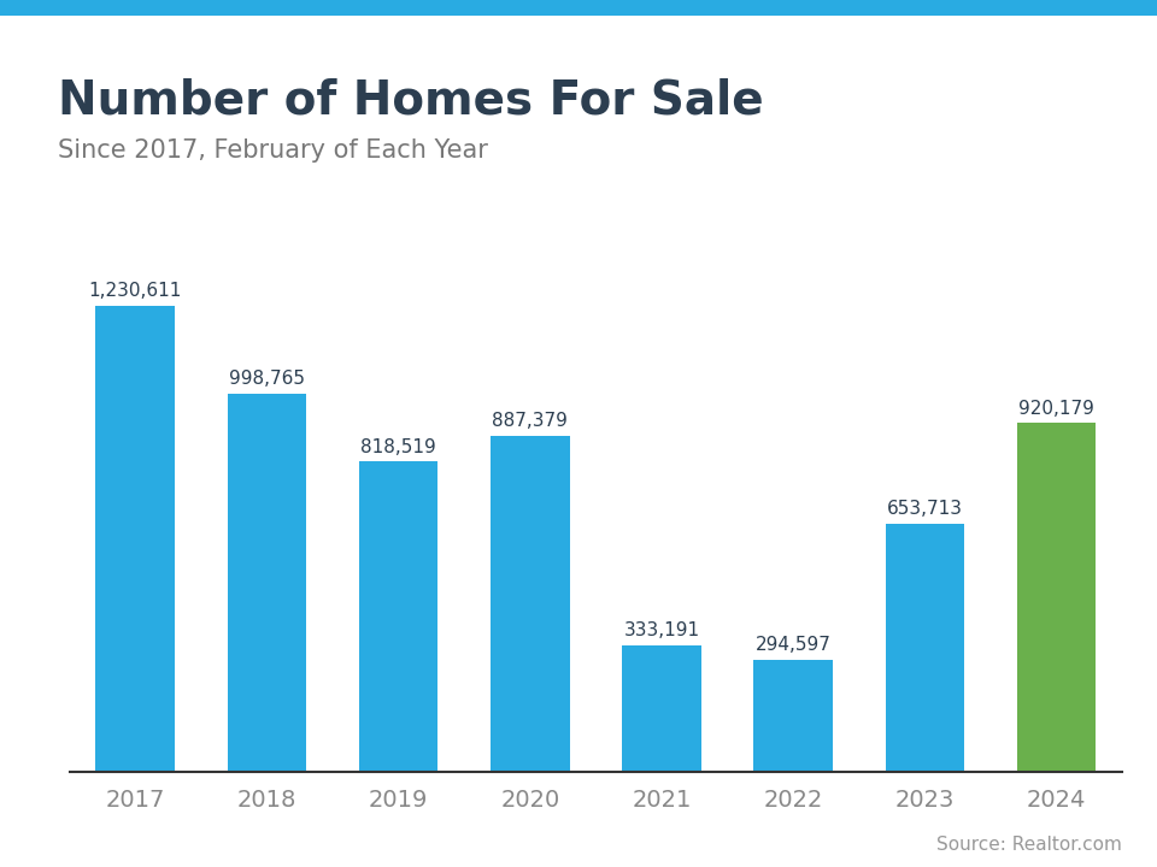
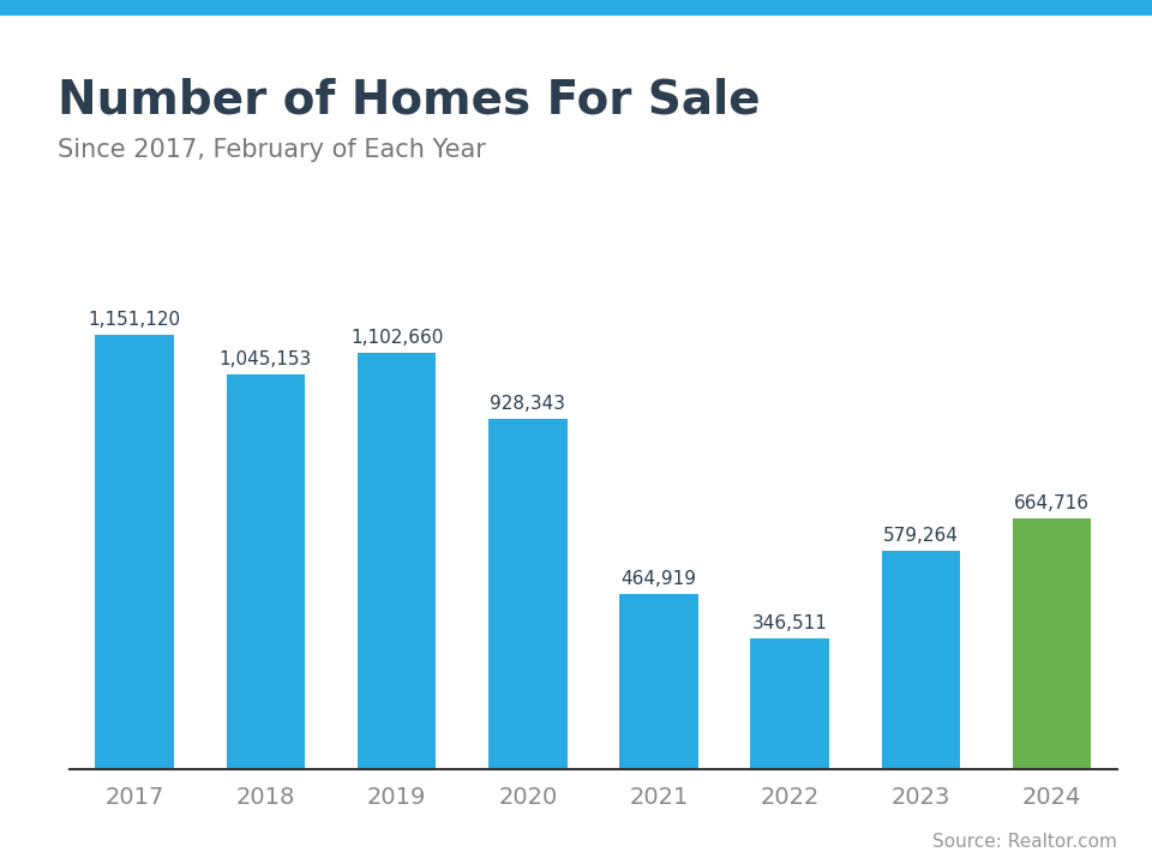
2017: 1,230,611 -> 1,151,120
2018: 998,765 -> 1,045,153
2019: 818,519 -> 1,102,660
2020: 887,379 -> 928,343
2021: 333,191 -> 464,919
2022: 294,597 -> 346,511
2023: 653,713 -> 579,264
2024: 920,179 -> 664,716
